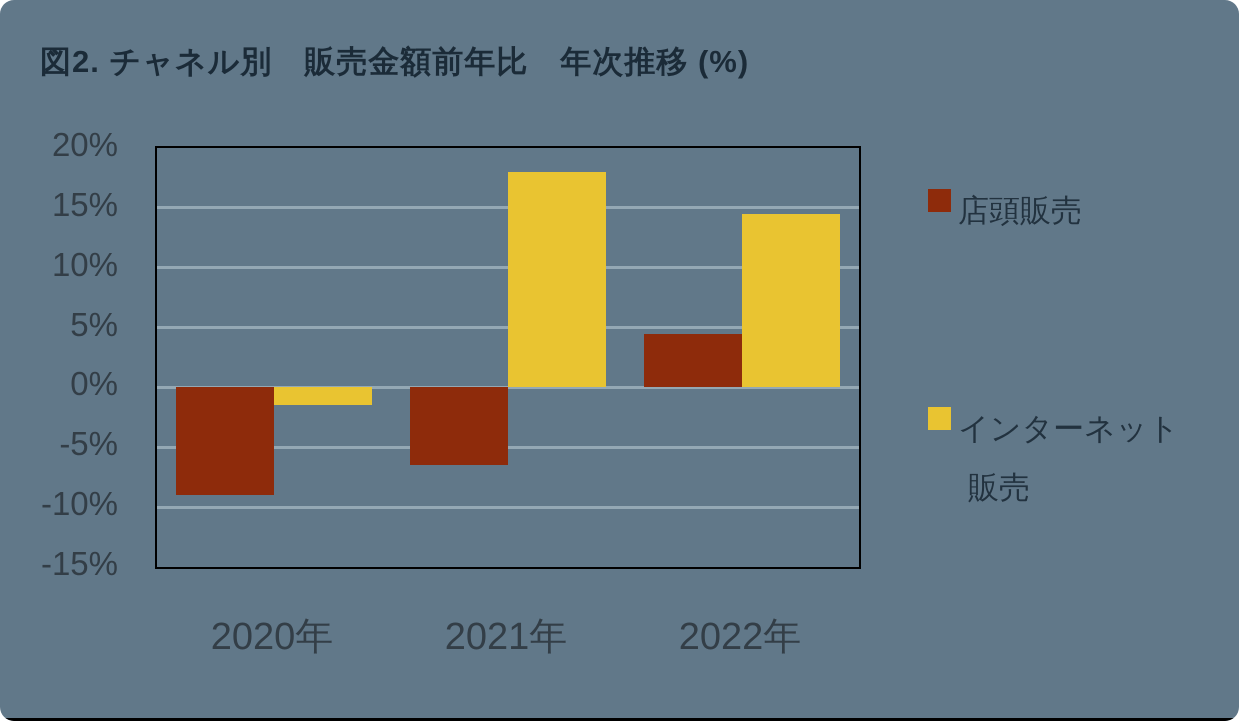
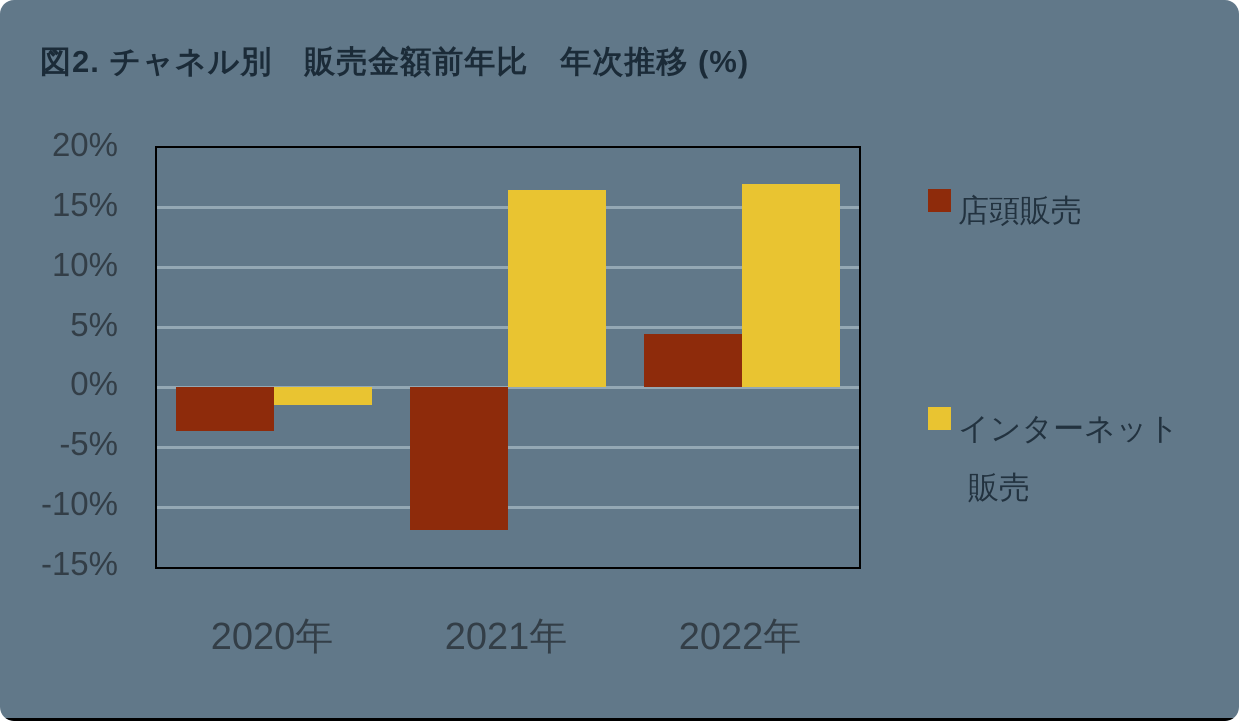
店頭販売/2020年: -9.0% -> -3.6%
店頭販売/2021年: -6.5% -> -11.9%
インターネット販売/2021年: 18.0% -> 16.5%
インターネット販売/2022年: 14.5% -> 17.0%
